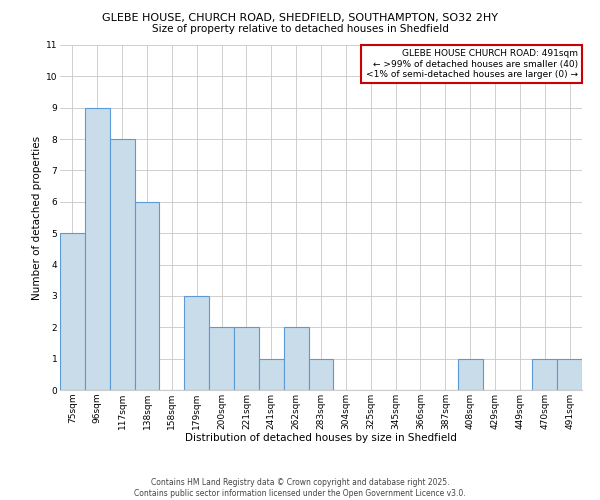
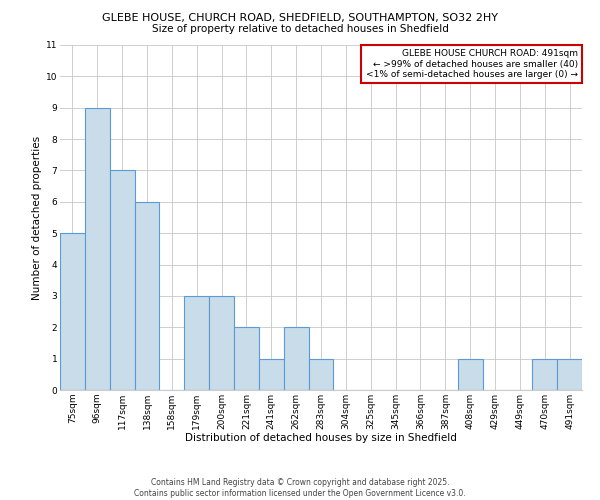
117sqm: 8 -> 7
200sqm: 2 -> 3
